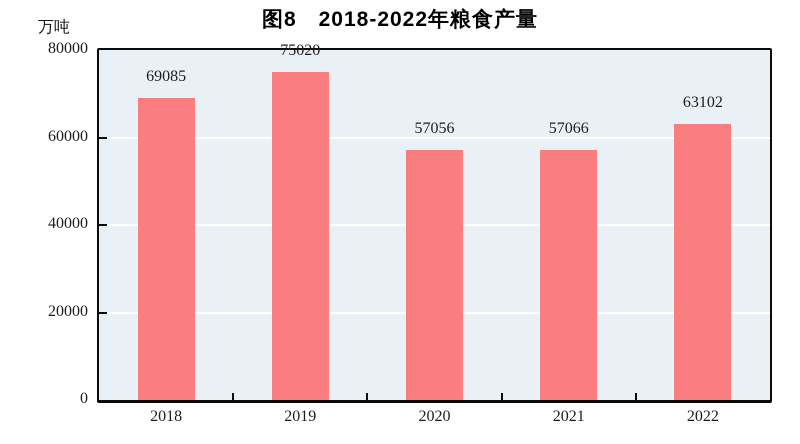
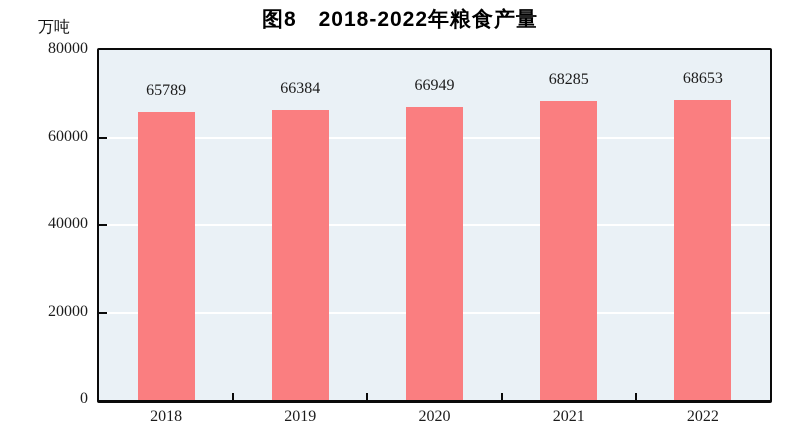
2018: 69085 -> 65789
2019: 75020 -> 66384
2020: 57056 -> 66949
2021: 57066 -> 68285
2022: 63102 -> 68653
